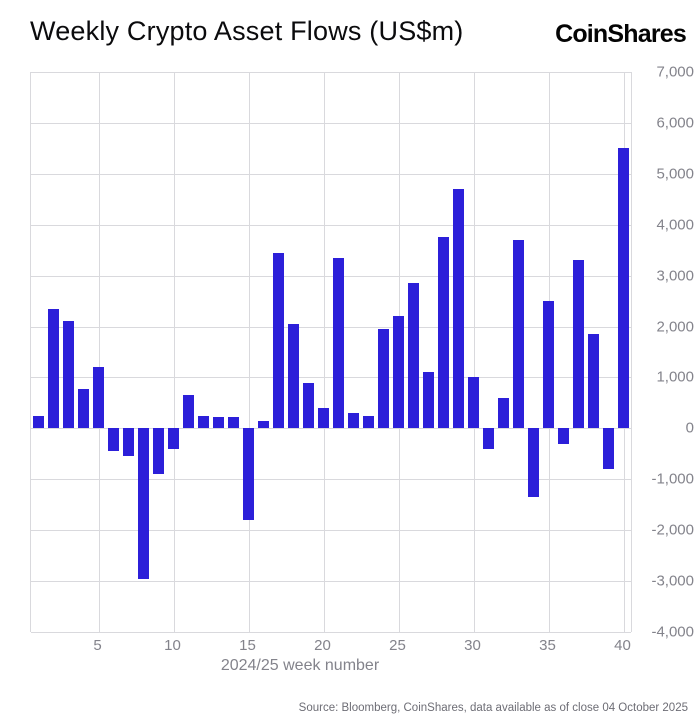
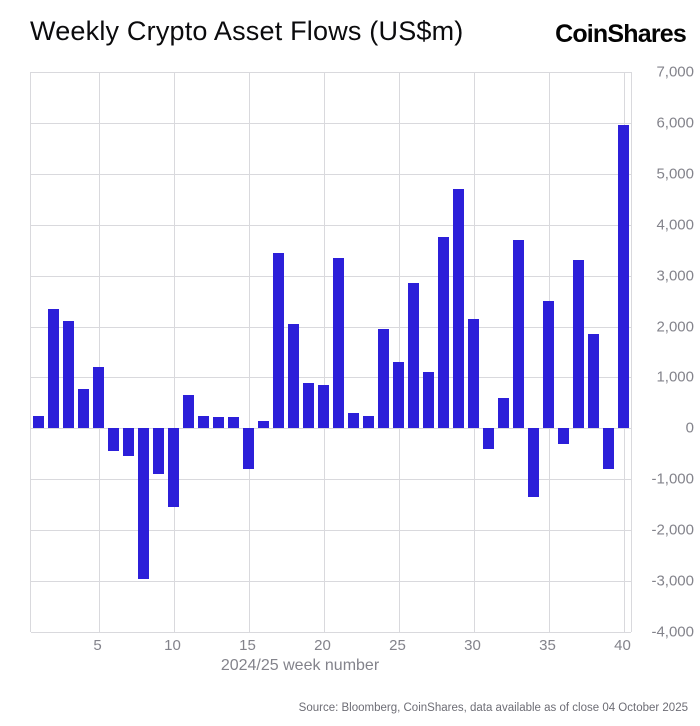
10: -400 -> -1600
15: -1800 -> -800
20: 400 -> 800
25: 2200 -> 1300
30: 1000 -> 2200
40: 5500 -> 6000
